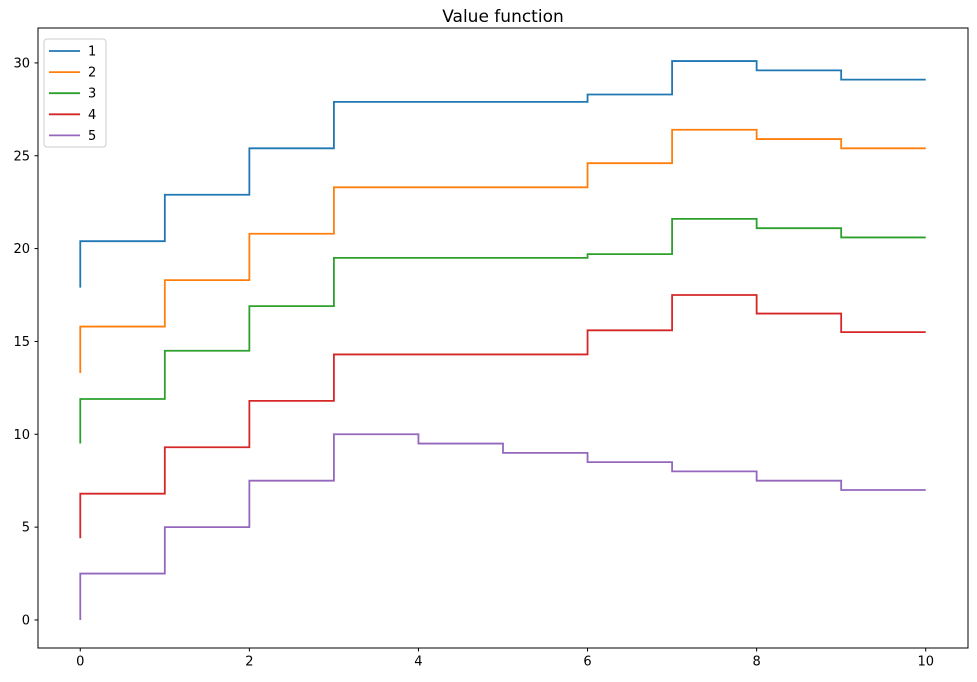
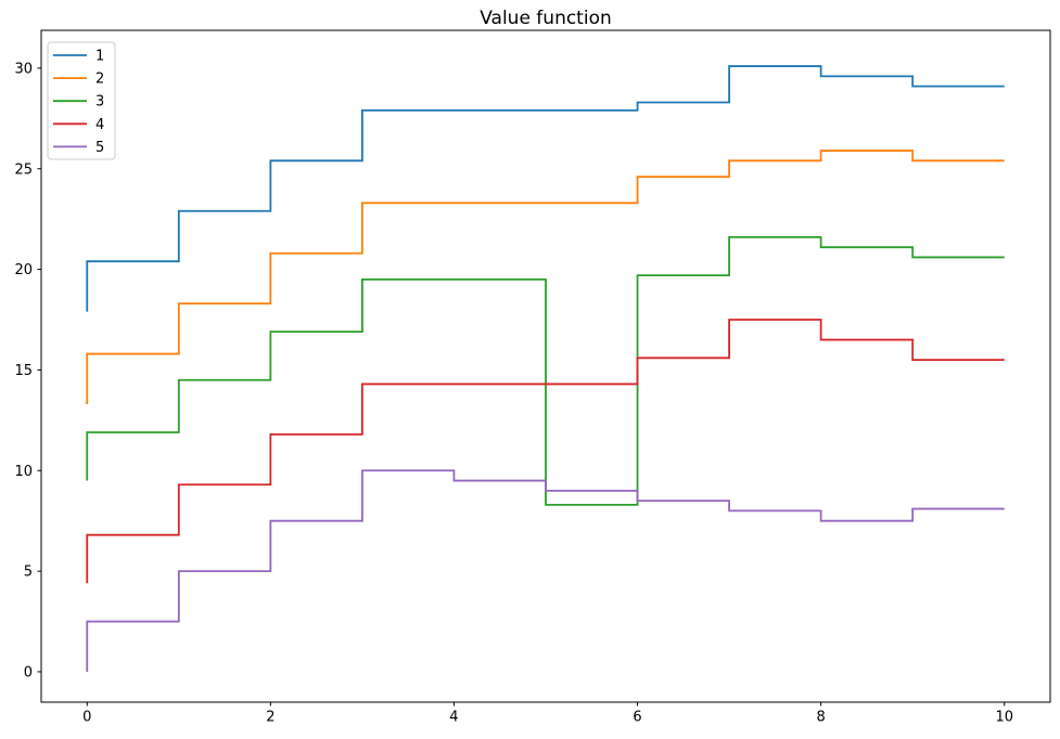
3/6: 19.5 -> 8.3
2/8: 26.4 -> 25.4
5/10: 7.0 -> 8.1
